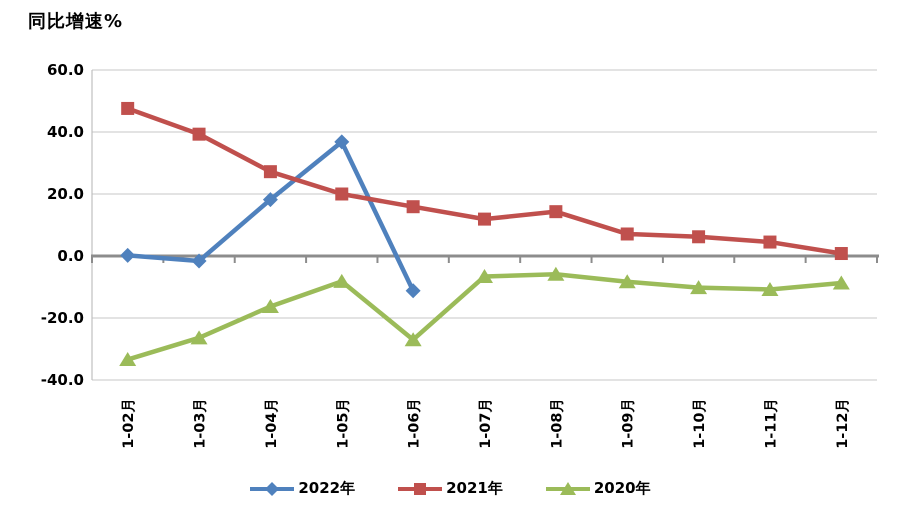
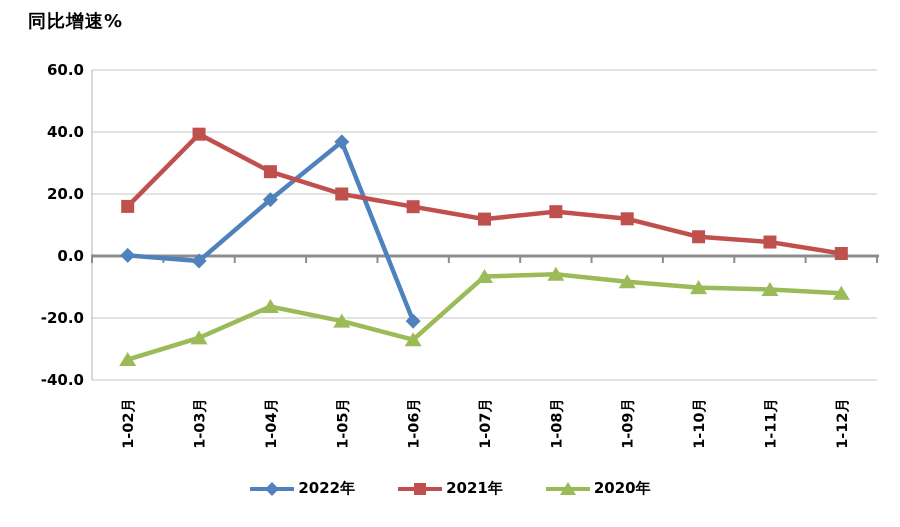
2021年/1-02月: 48 -> 16
2020年/1-05月: -8 -> -21
2022年/1-06月: -11 -> -21
2021年/1-09月: 7 -> 12
2020年/1-12月: -9 -> -12
